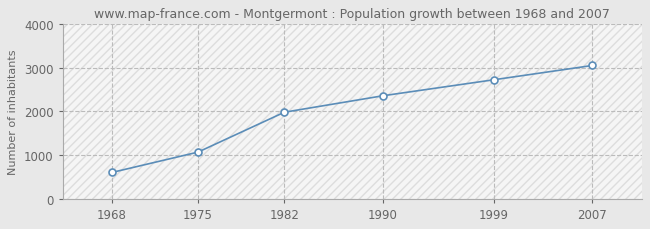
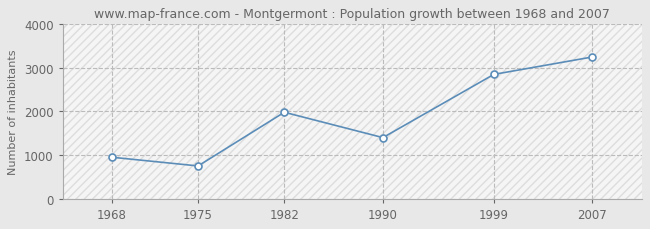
1968: 600 -> 950
1975: 1070 -> 750
1990: 2360 -> 1400
1999: 2730 -> 2850
2007: 3060 -> 3250
